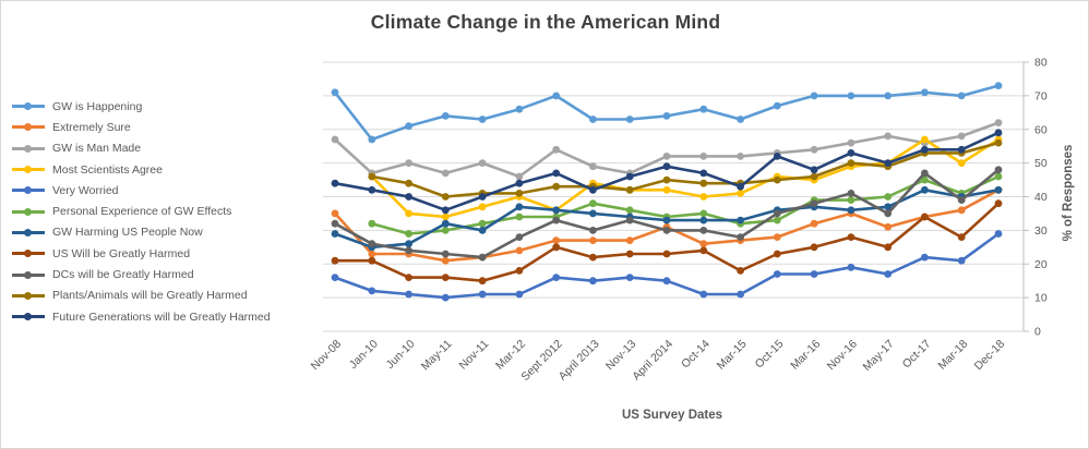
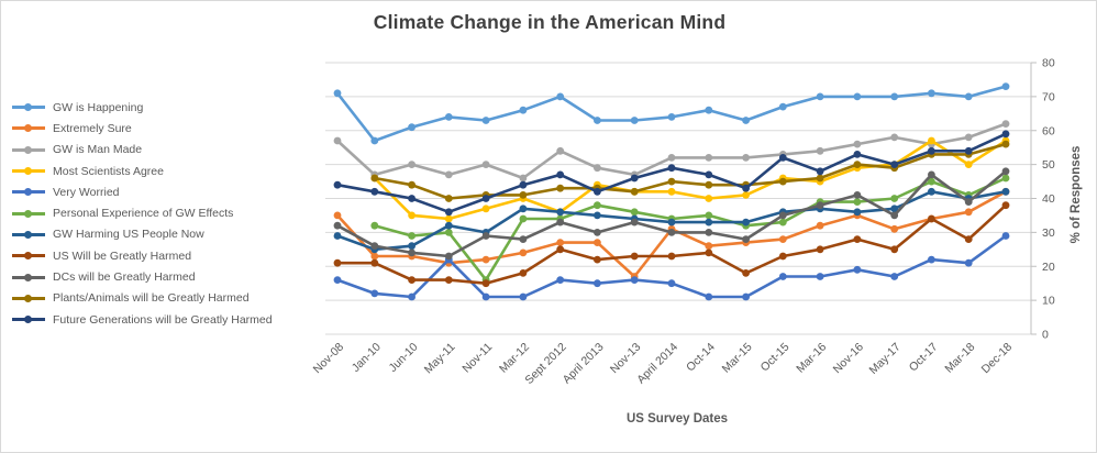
Very Worried/May-11: 10 -> 22
Personal Experience of GW Effects/Nov-11: 32 -> 16
DCs will be Greatly Harmed/Nov-11: 22 -> 29
Extremely Sure/Nov-13: 27 -> 17
